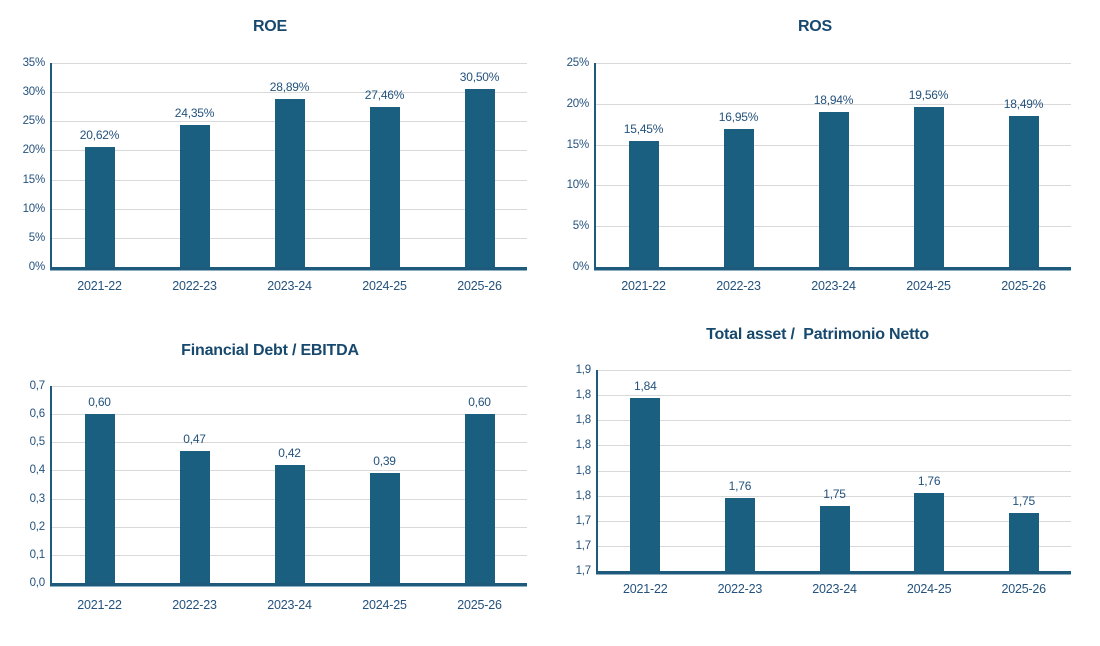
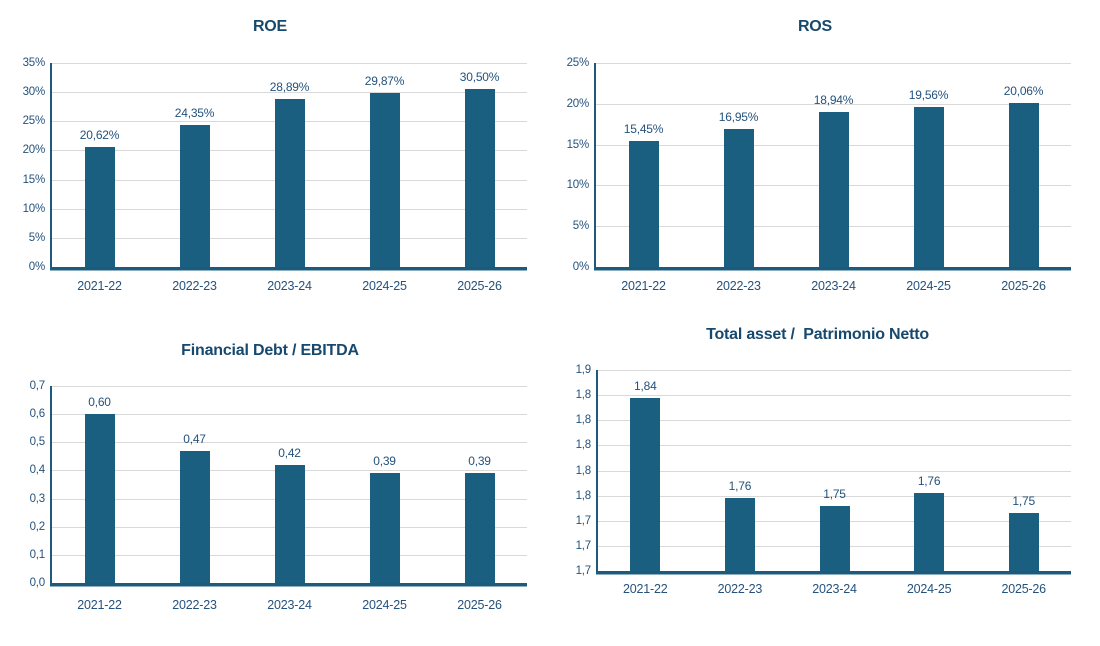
ROE/2024-25: 27,46% -> 29,87%
ROS/2025-26: 18,49% -> 20,06%
Financial Debt / EBITDA/2025-26: 0,60 -> 0,39
